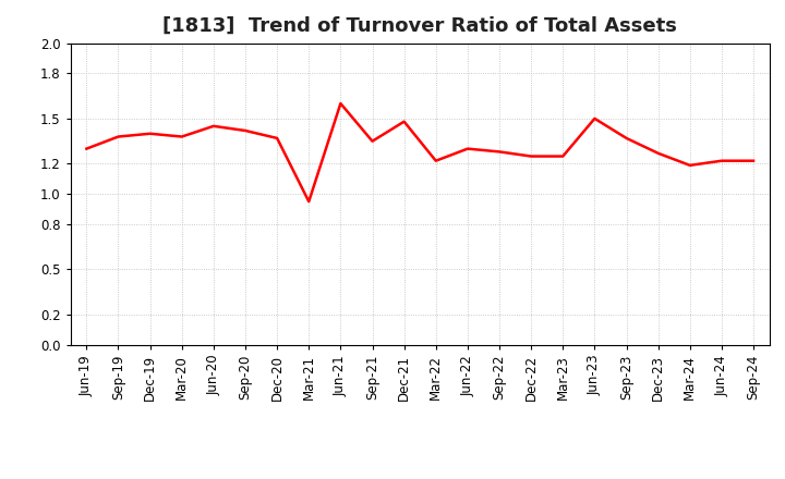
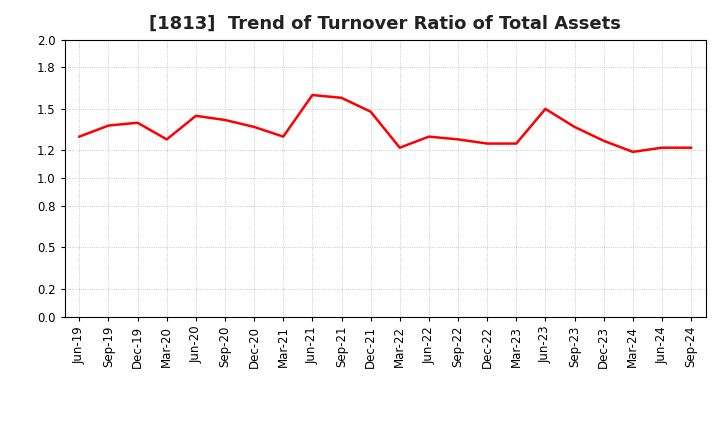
Mar-20: 1.38 -> 1.28
Mar-21: 0.95 -> 1.30
Sep-21: 1.35 -> 1.58
